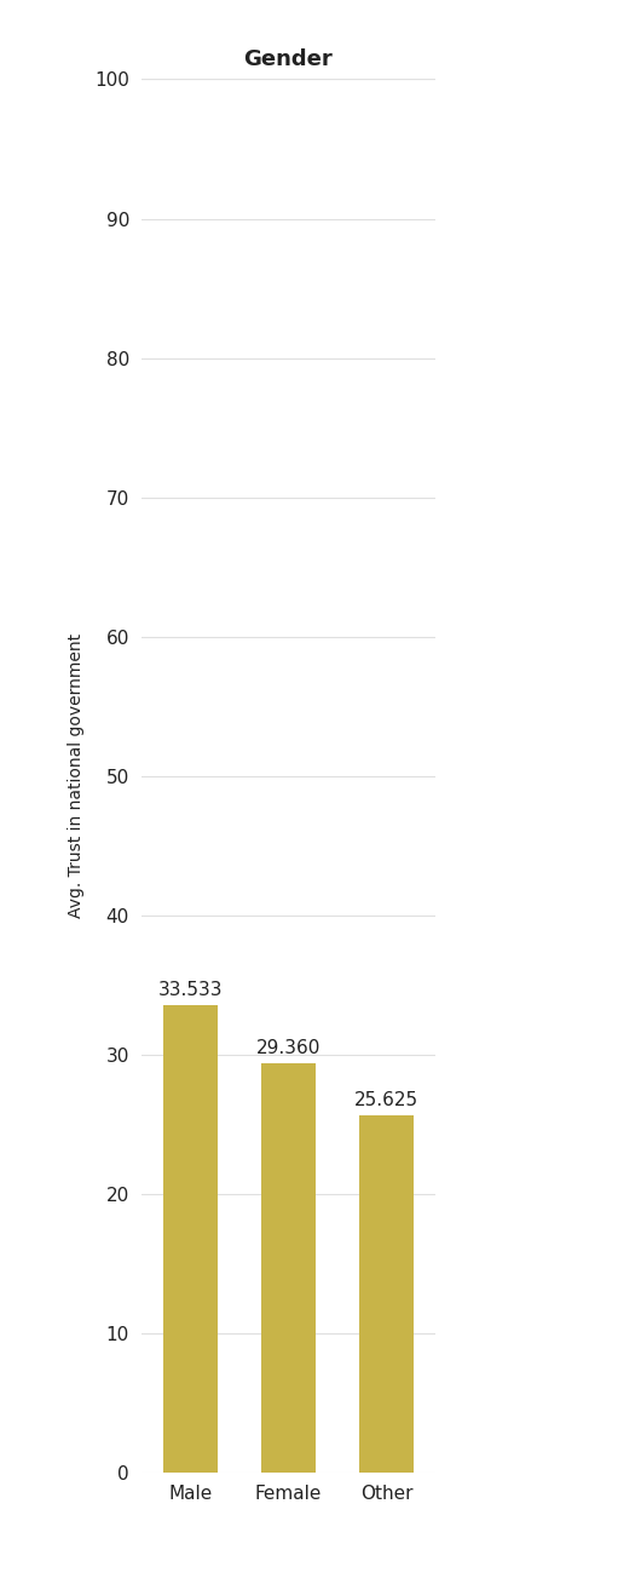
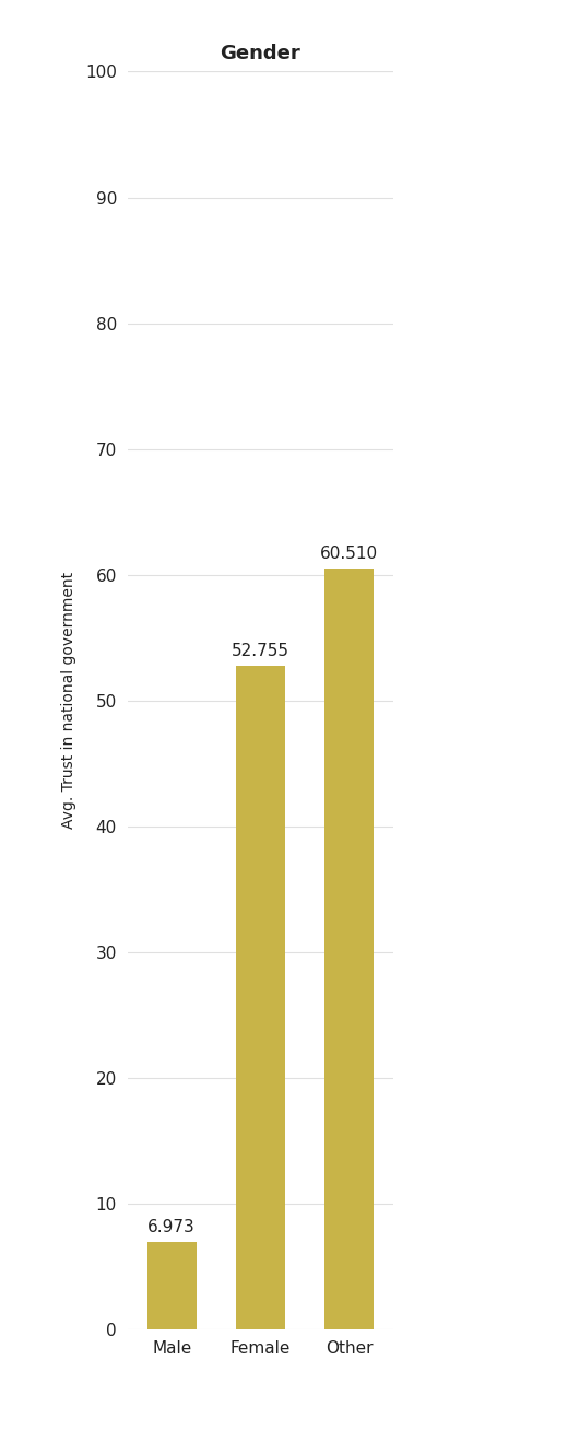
Male: 33.533 -> 6.973
Female: 29.360 -> 52.755
Other: 25.625 -> 60.510
